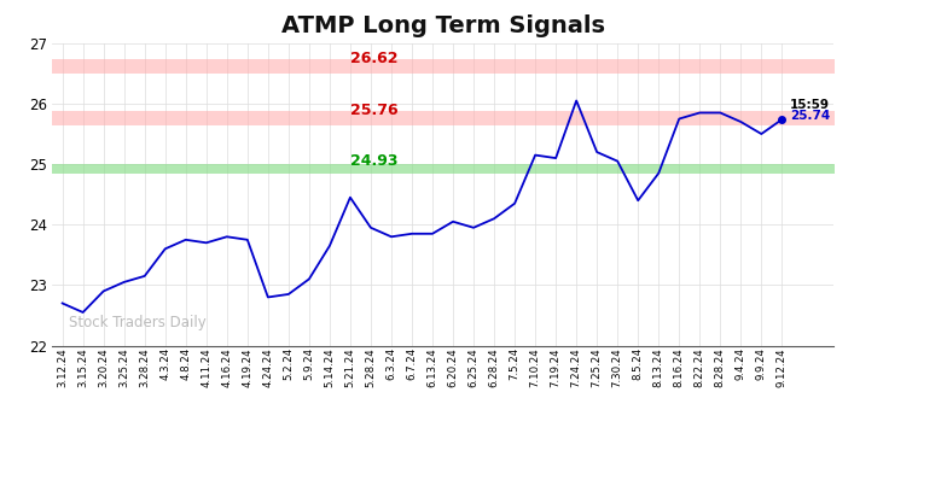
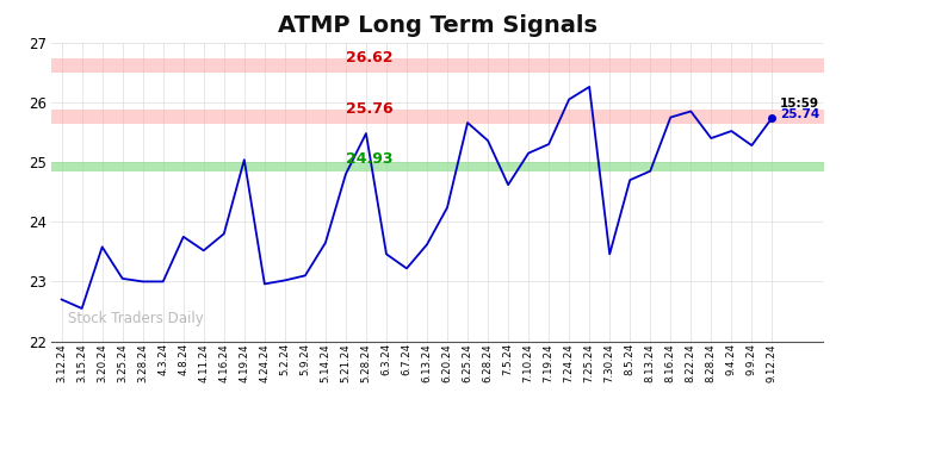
3.20.24: 22.90 -> 23.58
3.28.24: 23.15 -> 23.00
4.3.24: 23.60 -> 23.00
4.11.24: 23.70 -> 23.52
4.19.24: 23.75 -> 25.04
4.24.24: 22.80 -> 22.96
5.2.24: 22.85 -> 23.02
5.21.24: 24.45 -> 24.80
5.28.24: 23.95 -> 25.48
6.3.24: 23.80 -> 23.46
6.7.24: 23.85 -> 23.22
6.13.24: 23.85 -> 23.62
6.20.24: 24.05 -> 24.24
6.25.24: 23.95 -> 25.66
6.28.24: 24.10 -> 25.36
7.5.24: 24.35 -> 24.62
7.19.24: 25.10 -> 25.30
7.25.24: 25.20 -> 26.26
7.30.24: 25.05 -> 23.46
8.5.24: 24.40 -> 24.70
8.28.24: 25.85 -> 25.40
9.4.24: 25.70 -> 25.52
9.9.24: 25.50 -> 25.28
